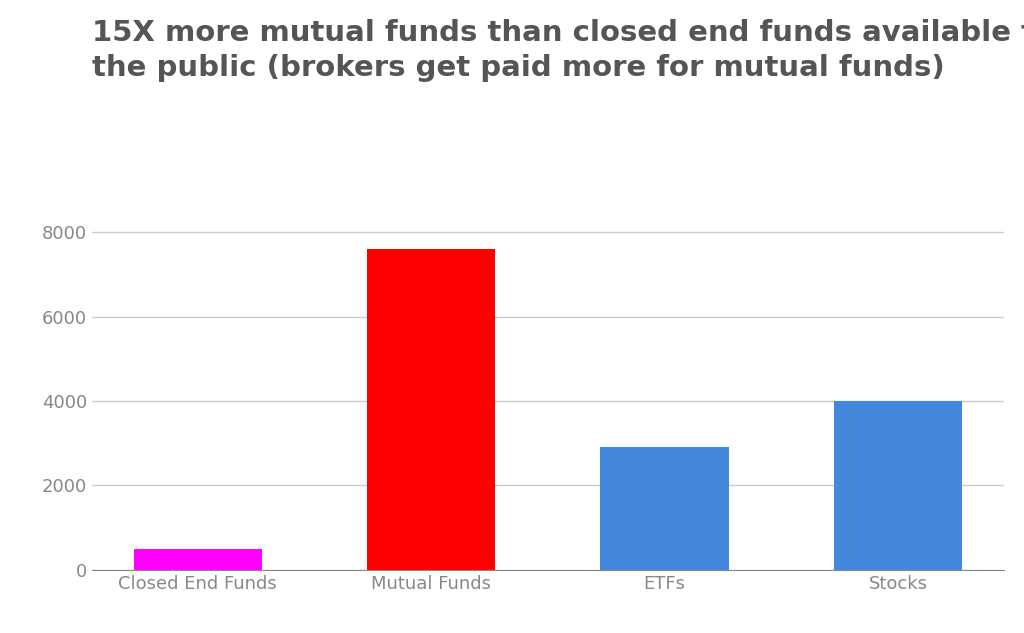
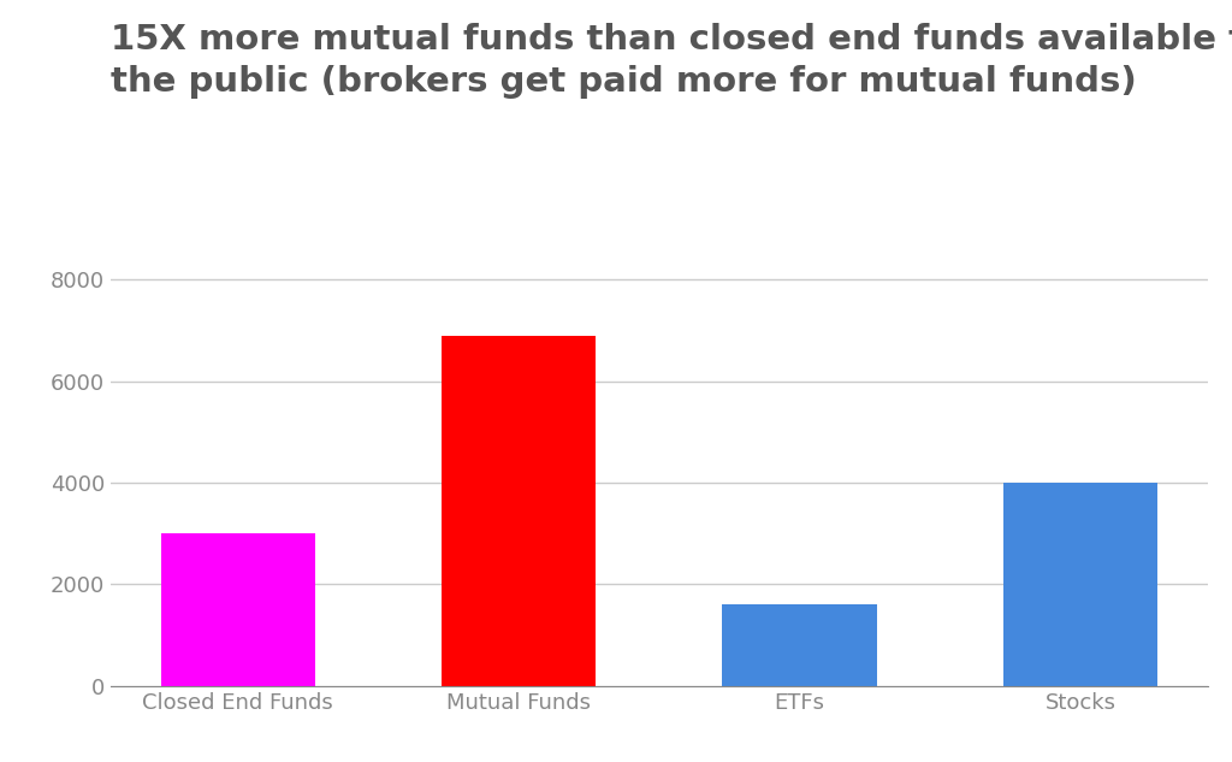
Closed End Funds: 500 -> 3000
Mutual Funds: 7600 -> 6900
ETFs: 2900 -> 1600
